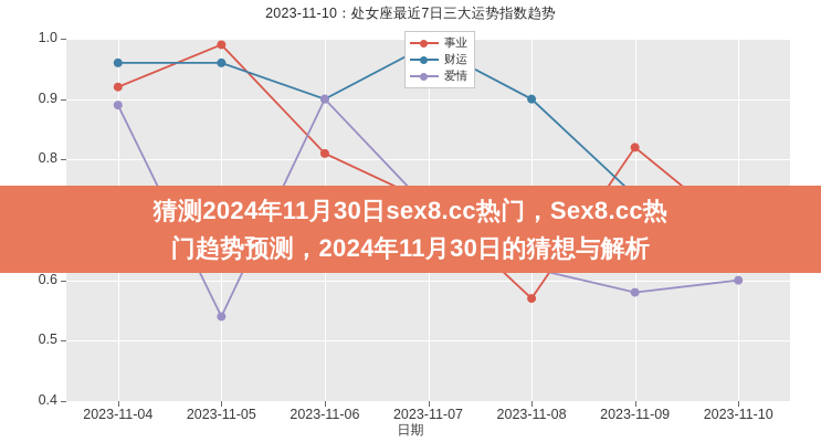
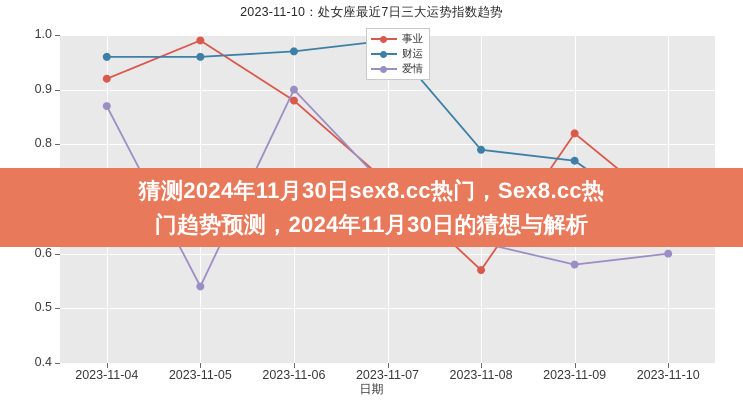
爱情/2023-11-04: 0.89 -> 0.87
事业/2023-11-06: 0.81 -> 0.88
财运/2023-11-06: 0.90 -> 0.97
财运/2023-11-08: 0.90 -> 0.79
财运/2023-11-09: 0.74 -> 0.77
